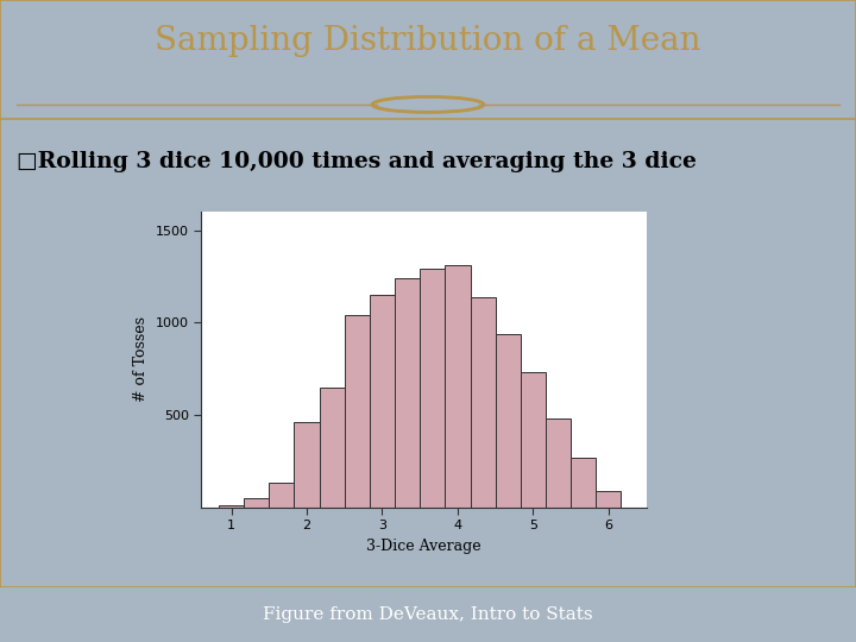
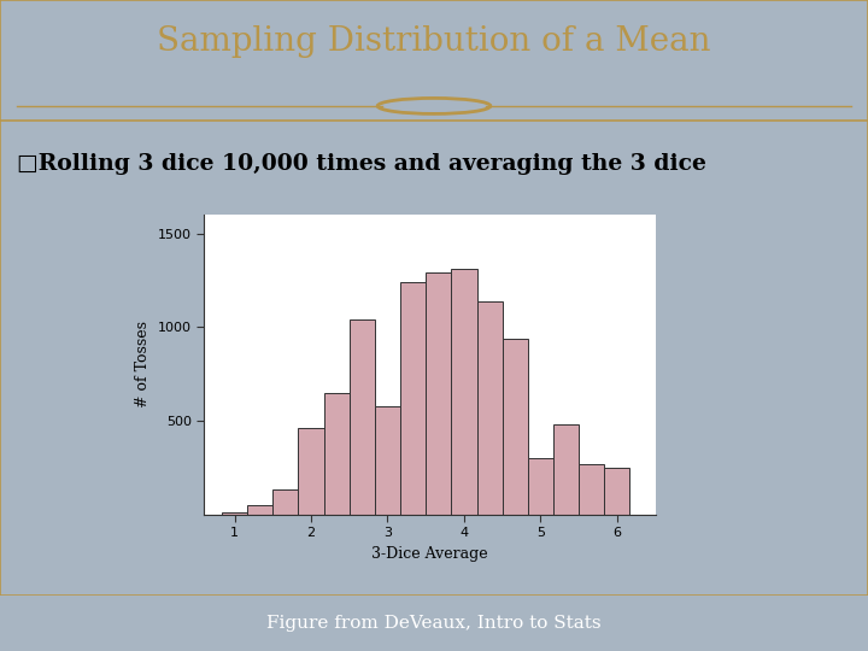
3: 1150 -> 580
5: 730 -> 300
6: 90 -> 250
